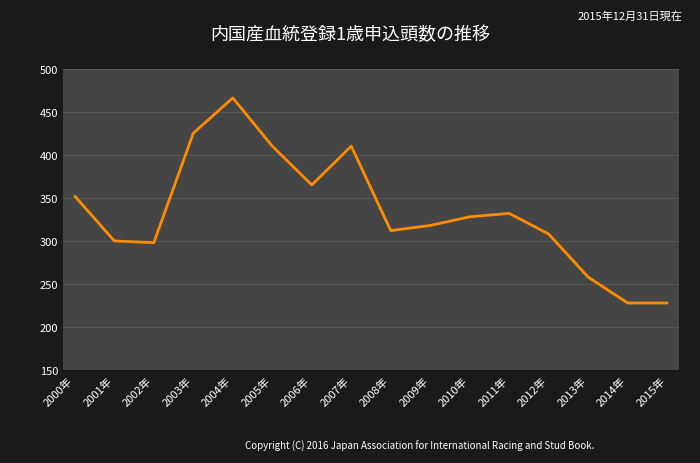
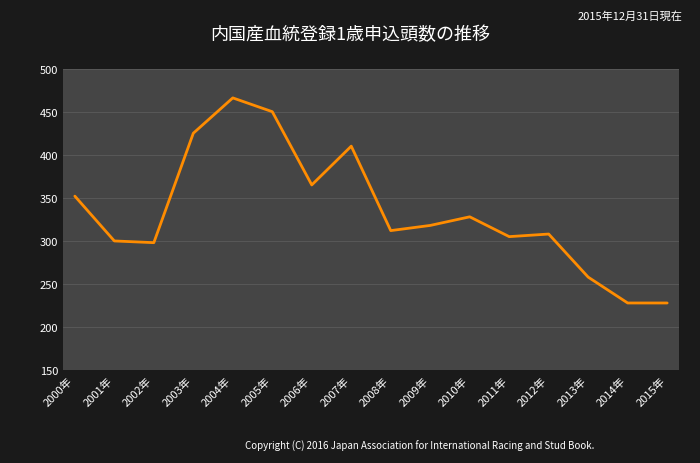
2005年: 410 -> 450
2011年: 332 -> 305
